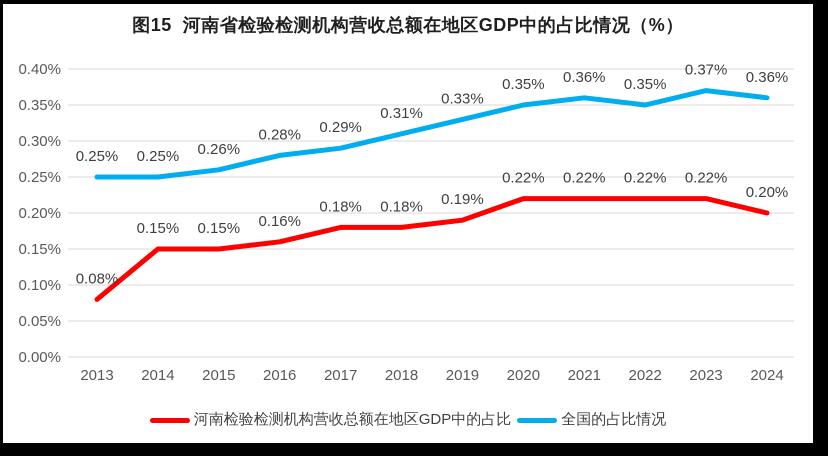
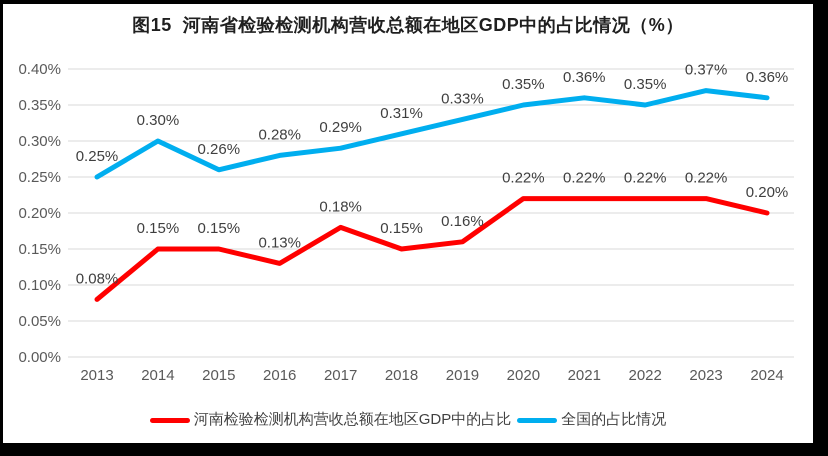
全国的占比情况/2014: 0.25% -> 0.30%
河南检验检测机构营收总额在地区GDP中的占比/2016: 0.16% -> 0.13%
河南检验检测机构营收总额在地区GDP中的占比/2018: 0.18% -> 0.15%
河南检验检测机构营收总额在地区GDP中的占比/2019: 0.19% -> 0.16%
